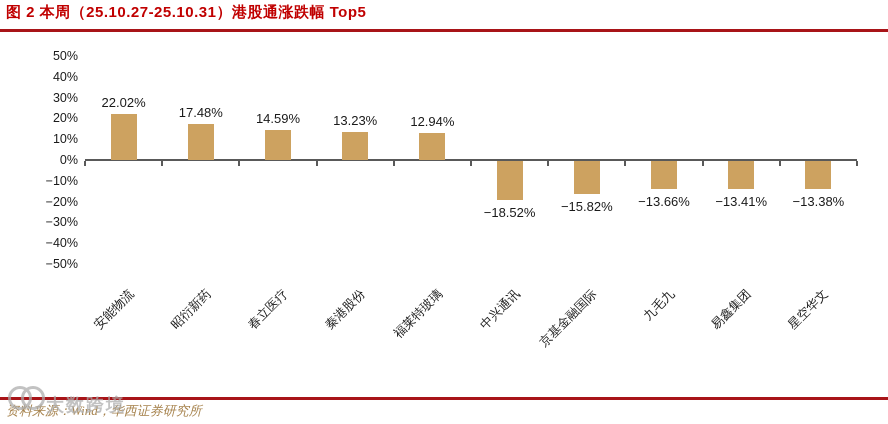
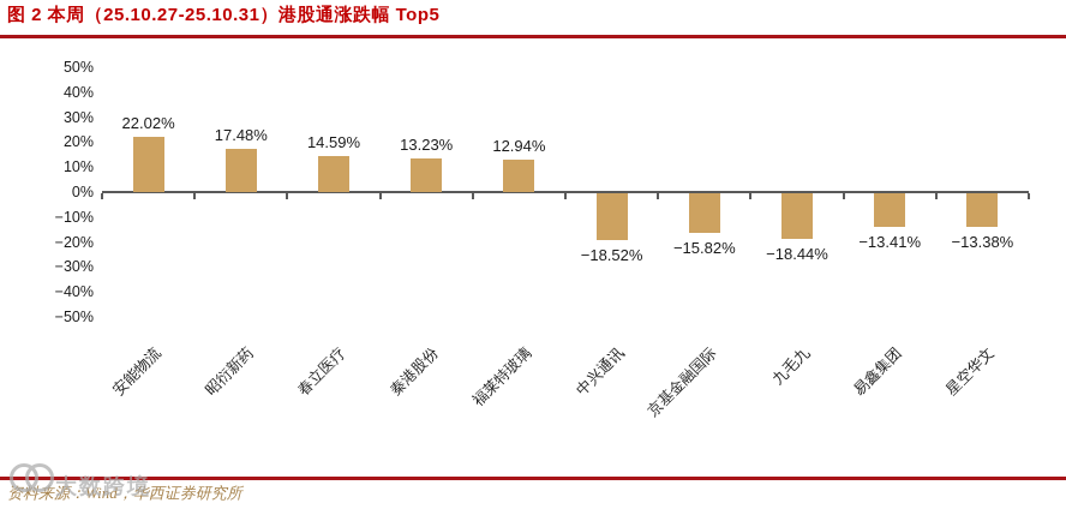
九毛九: −13.66% -> −18.44%
